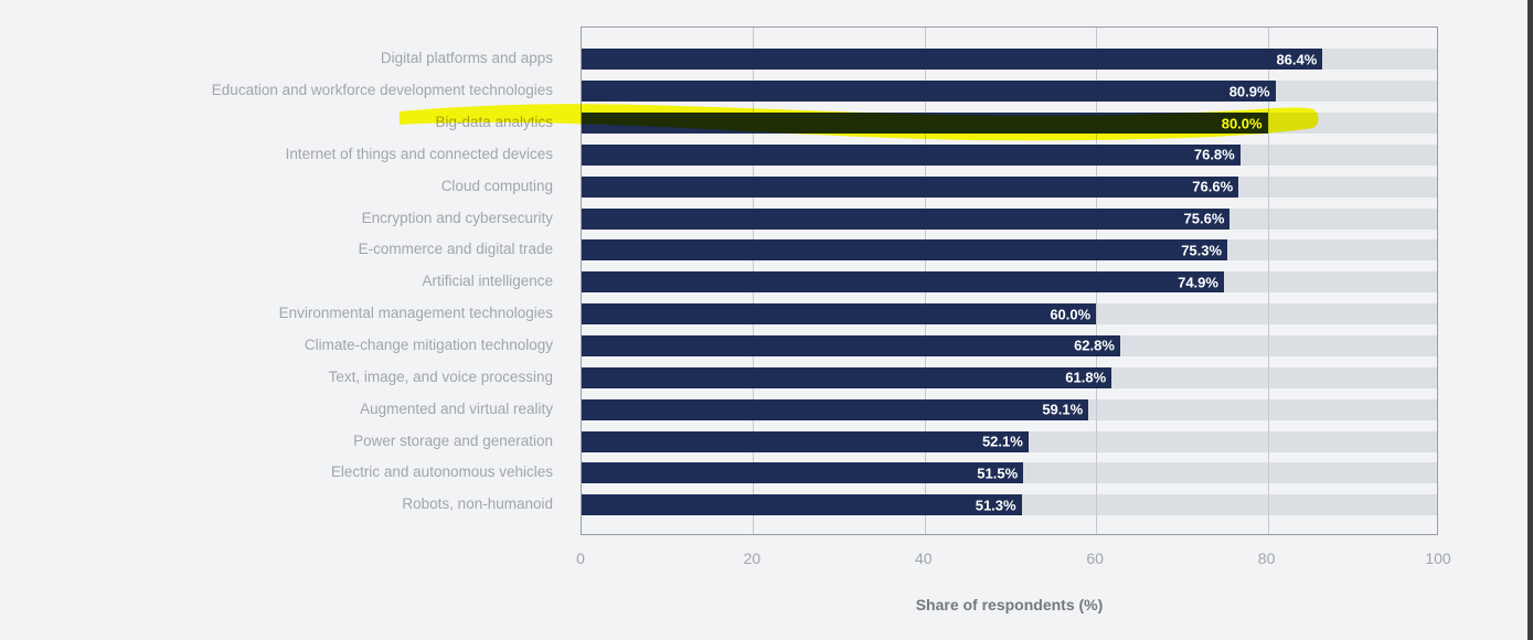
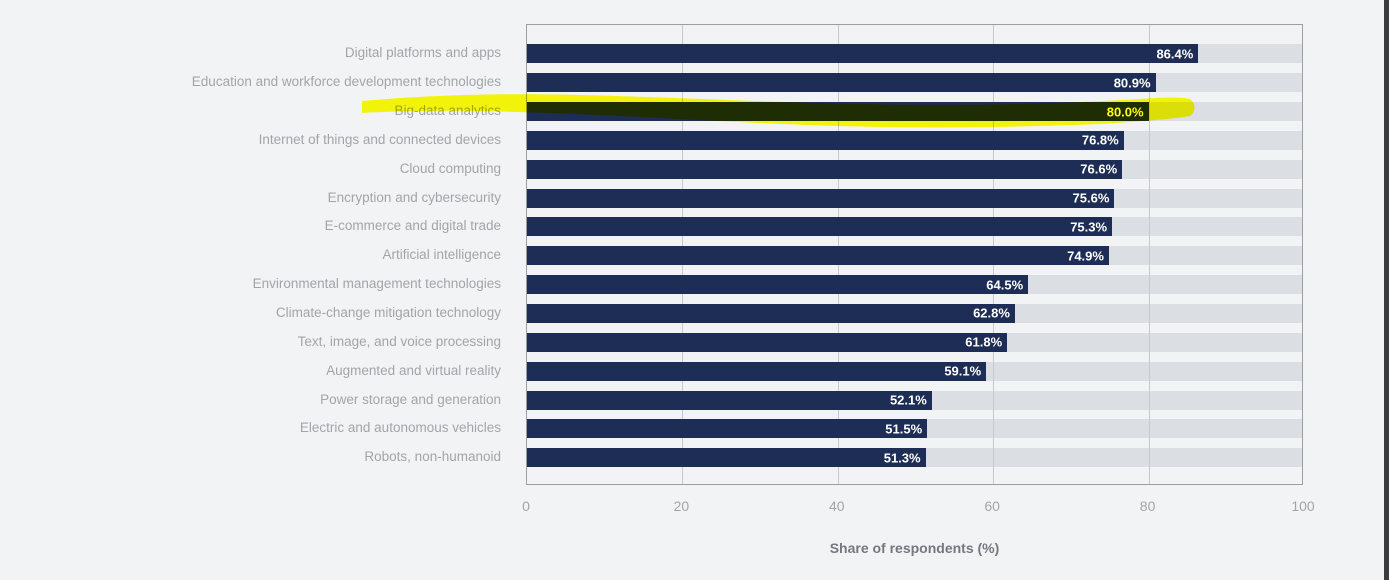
Environmental management technologies: 60.0% -> 64.5%
